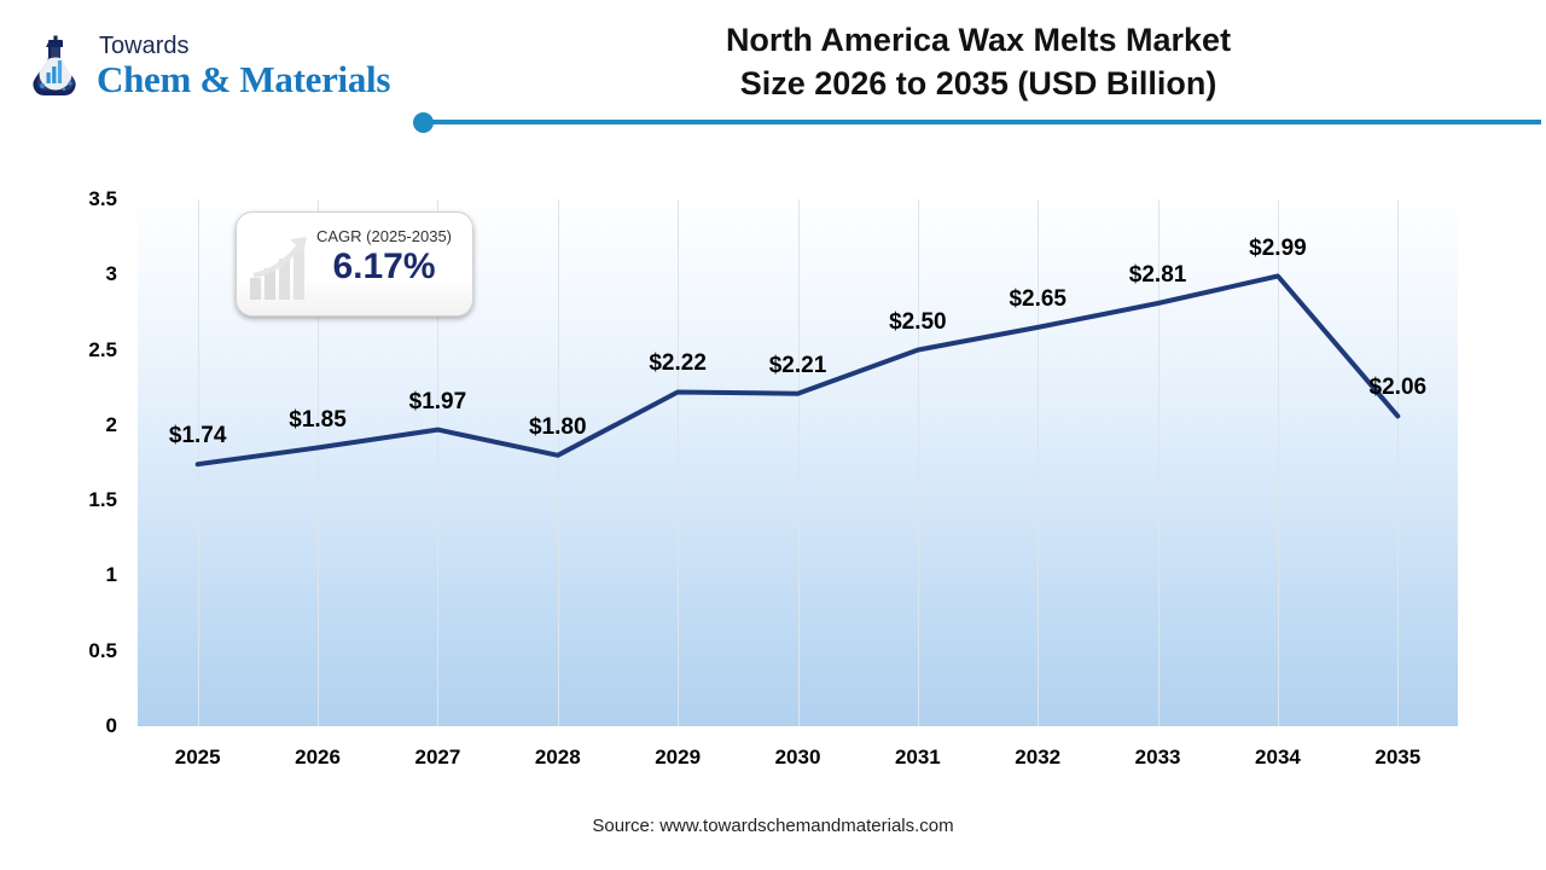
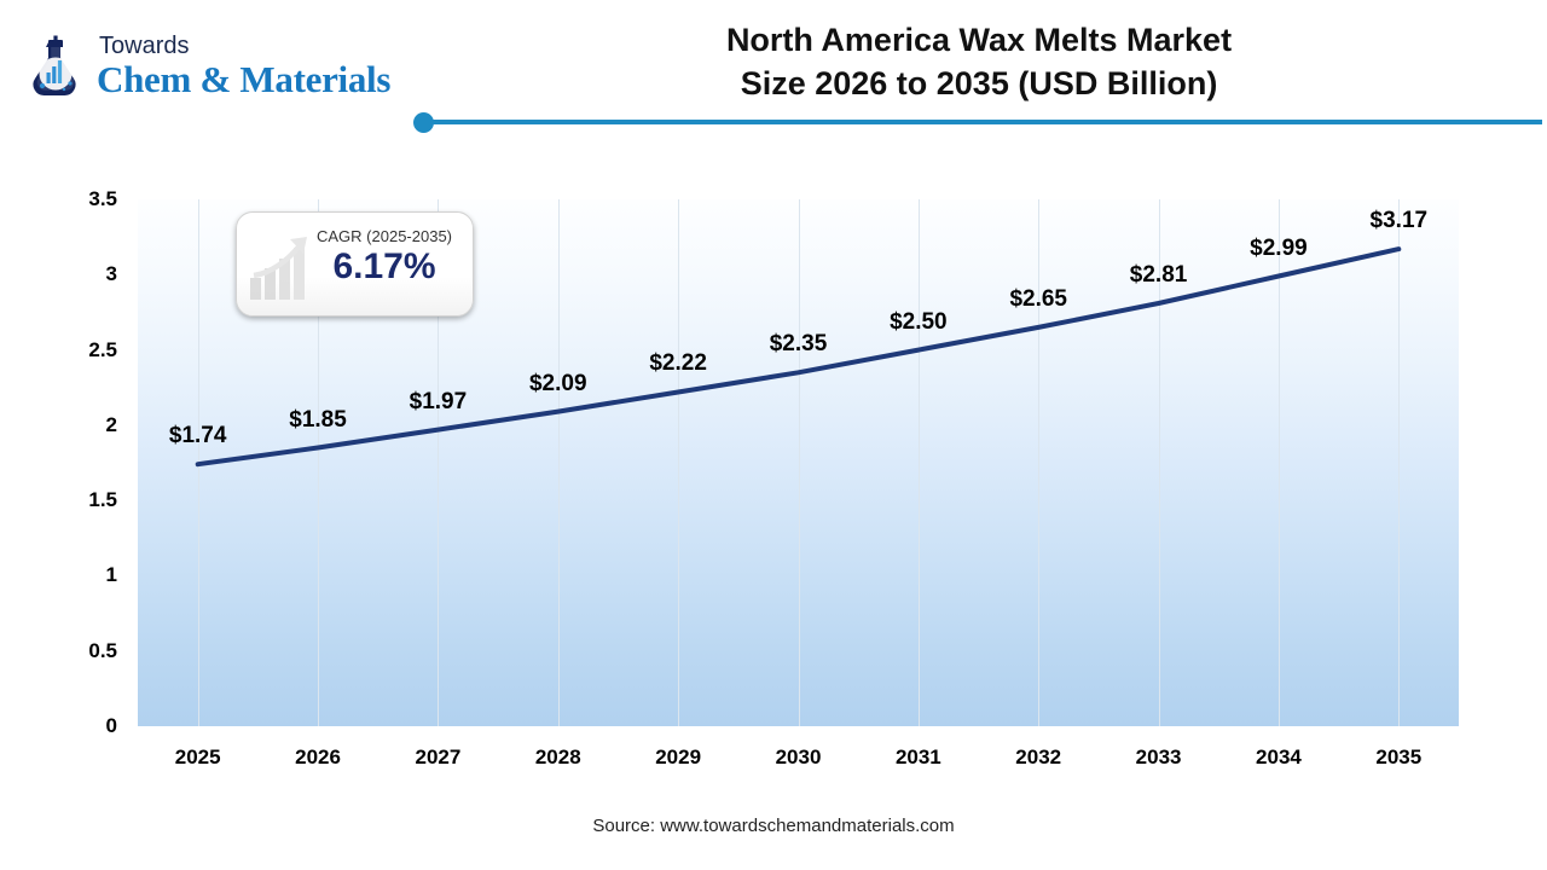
2028: $1.80 -> $2.09
2030: $2.21 -> $2.35
2035: $2.06 -> $3.17
